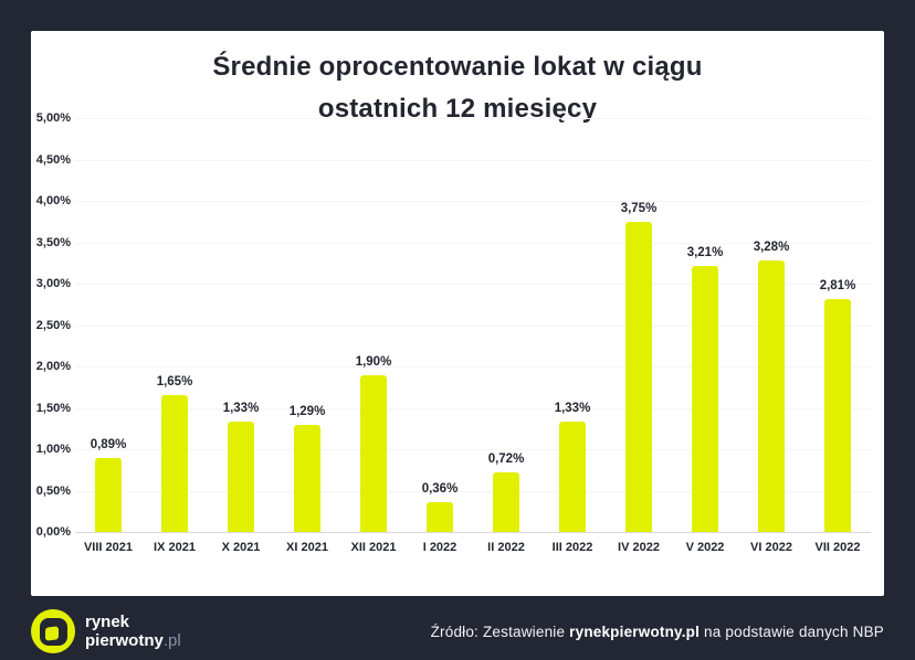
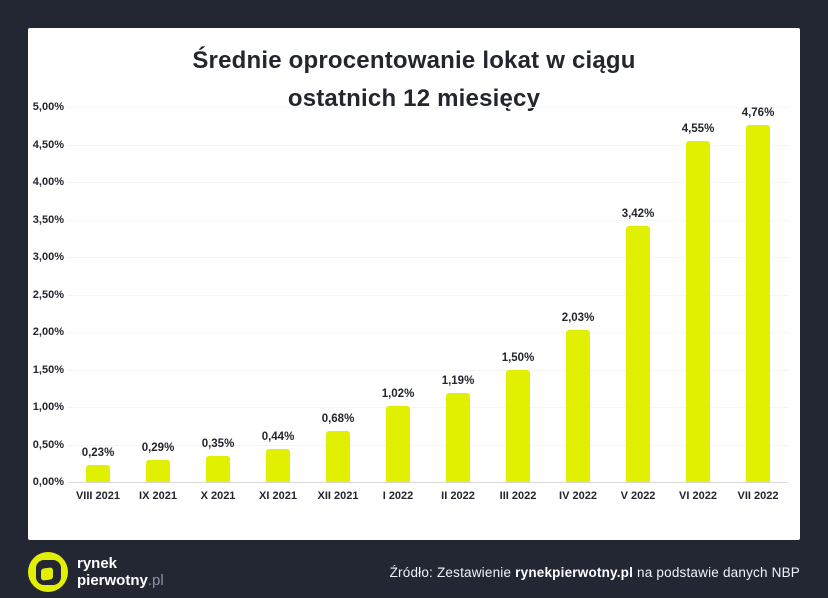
VIII 2021: 0,89% -> 0,23%
IX 2021: 1,65% -> 0,29%
X 2021: 1,33% -> 0,35%
XI 2021: 1,29% -> 0,44%
XII 2021: 1,90% -> 0,68%
I 2022: 0,36% -> 1,02%
II 2022: 0,72% -> 1,19%
III 2022: 1,33% -> 1,50%
IV 2022: 3,75% -> 2,03%
V 2022: 3,21% -> 3,42%
VI 2022: 3,28% -> 4,55%
VII 2022: 2,81% -> 4,76%
